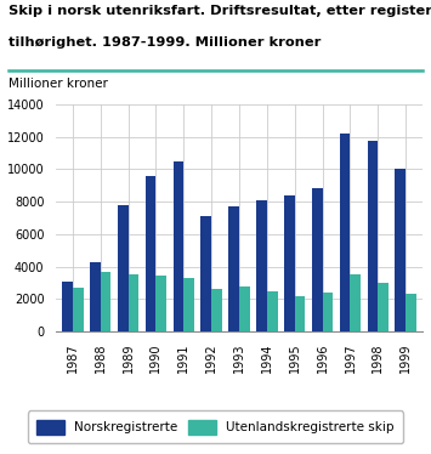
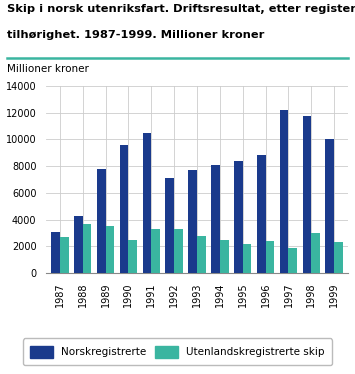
Utenlandskregistrerte skip/1990: 3400 -> 2500
Utenlandskregistrerte skip/1992: 2600 -> 3300
Utenlandskregistrerte skip/1997: 3500 -> 1900
